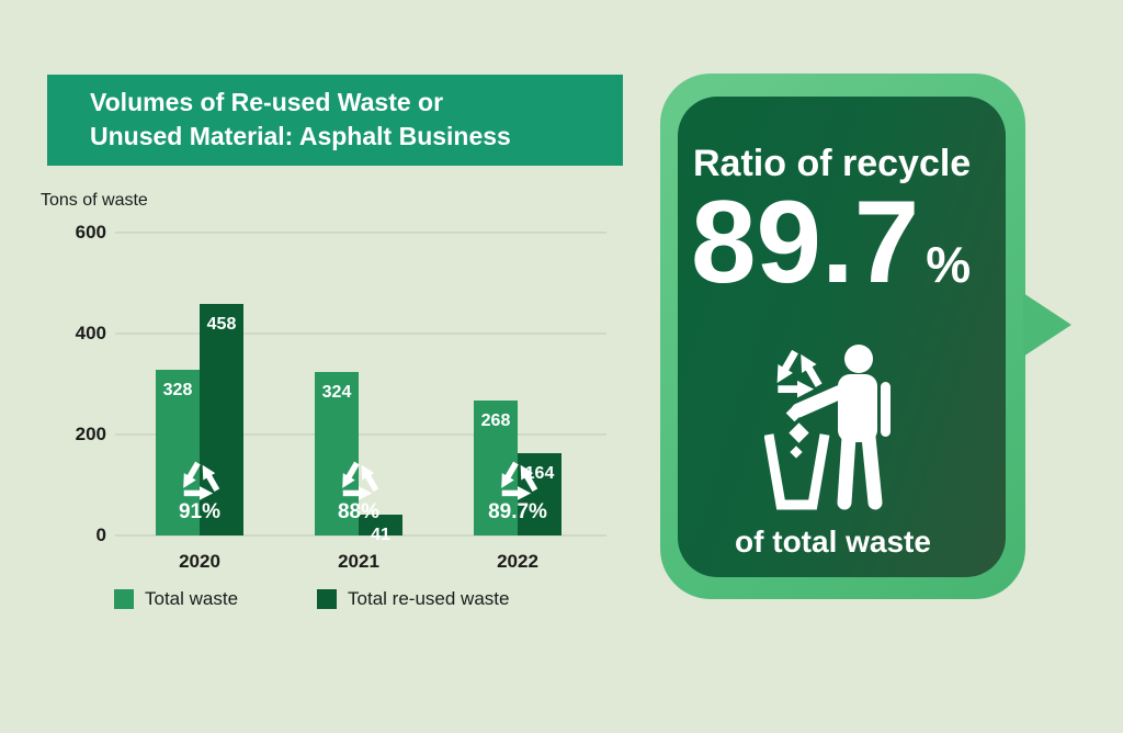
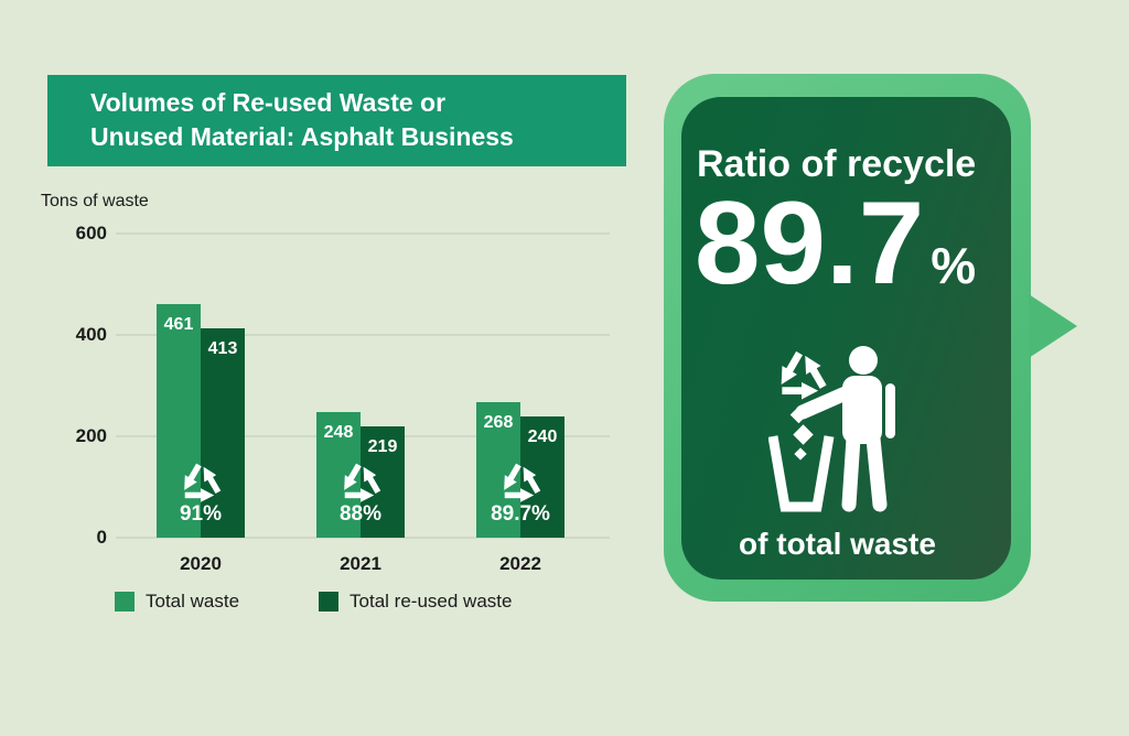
Total waste/2020: 328 -> 461
Total re-used waste/2020: 458 -> 413
Total waste/2021: 324 -> 248
Total re-used waste/2021: 41 -> 219
Total re-used waste/2022: 164 -> 240
